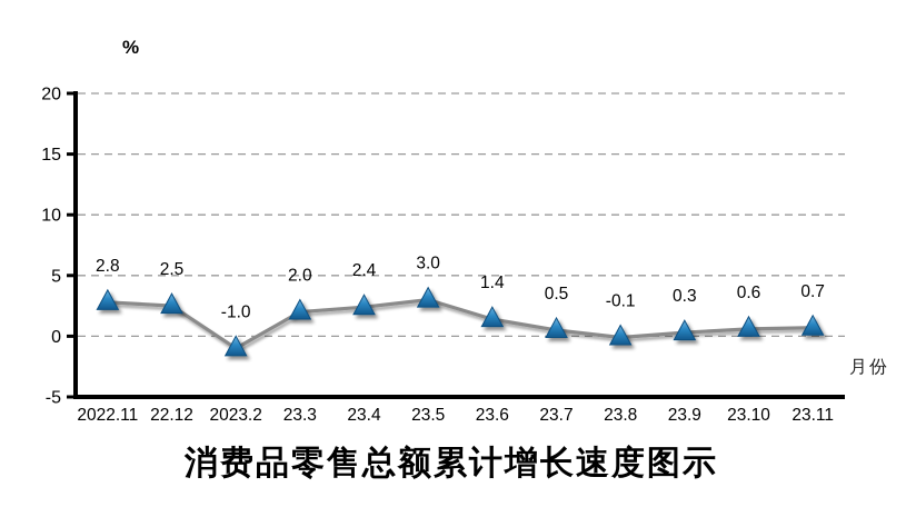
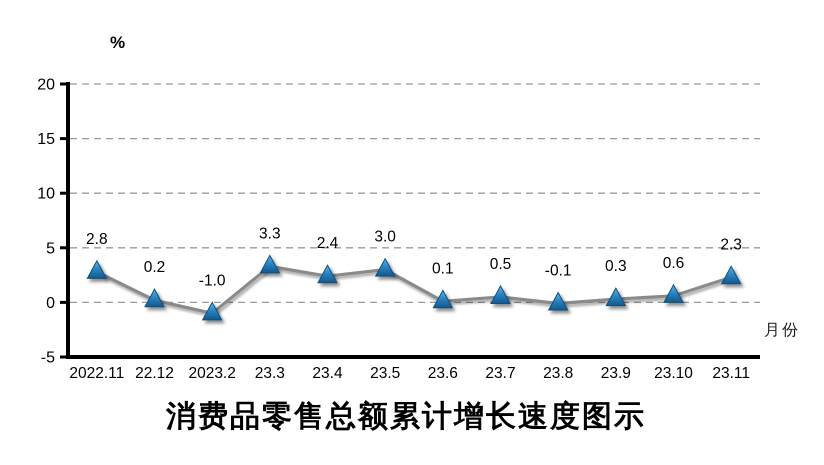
22.12: 2.5 -> 0.2
23.3: 2.0 -> 3.3
23.6: 1.4 -> 0.1
23.11: 0.7 -> 2.3
